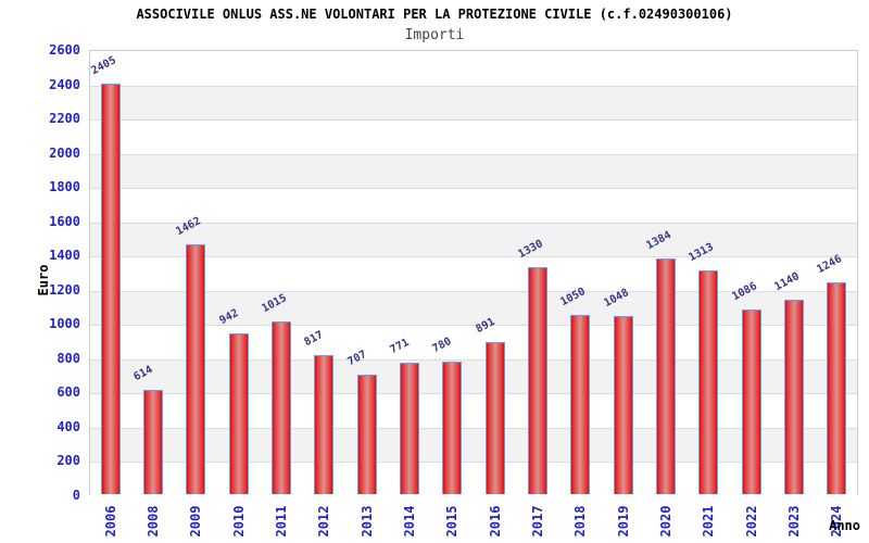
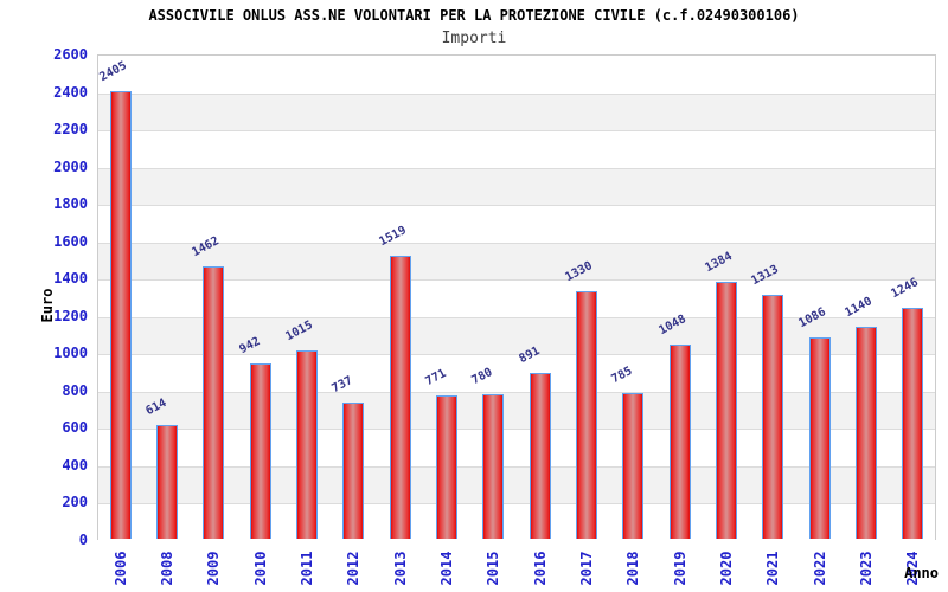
2012: 817 -> 737
2013: 707 -> 1519
2018: 1050 -> 785
